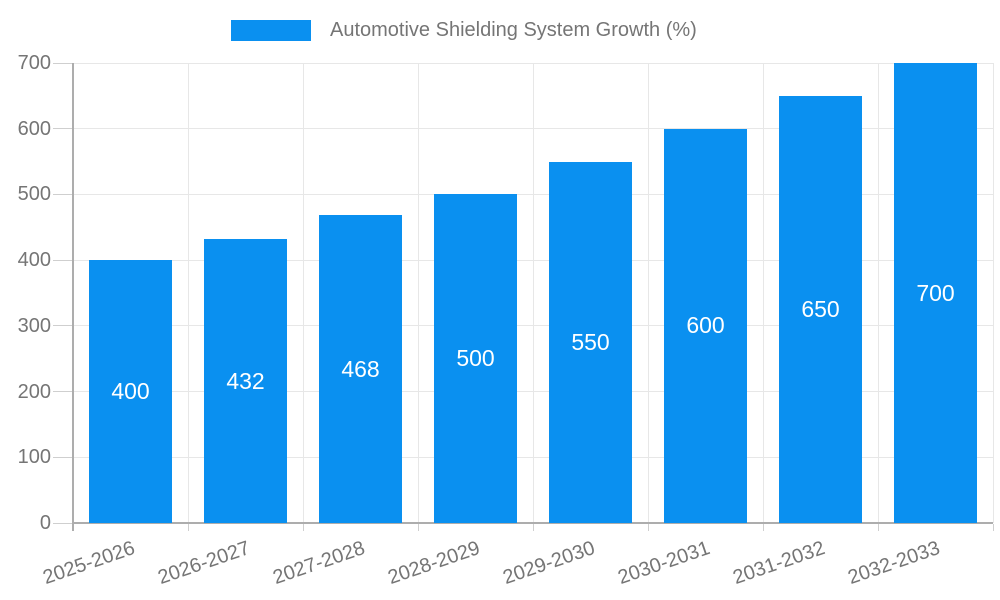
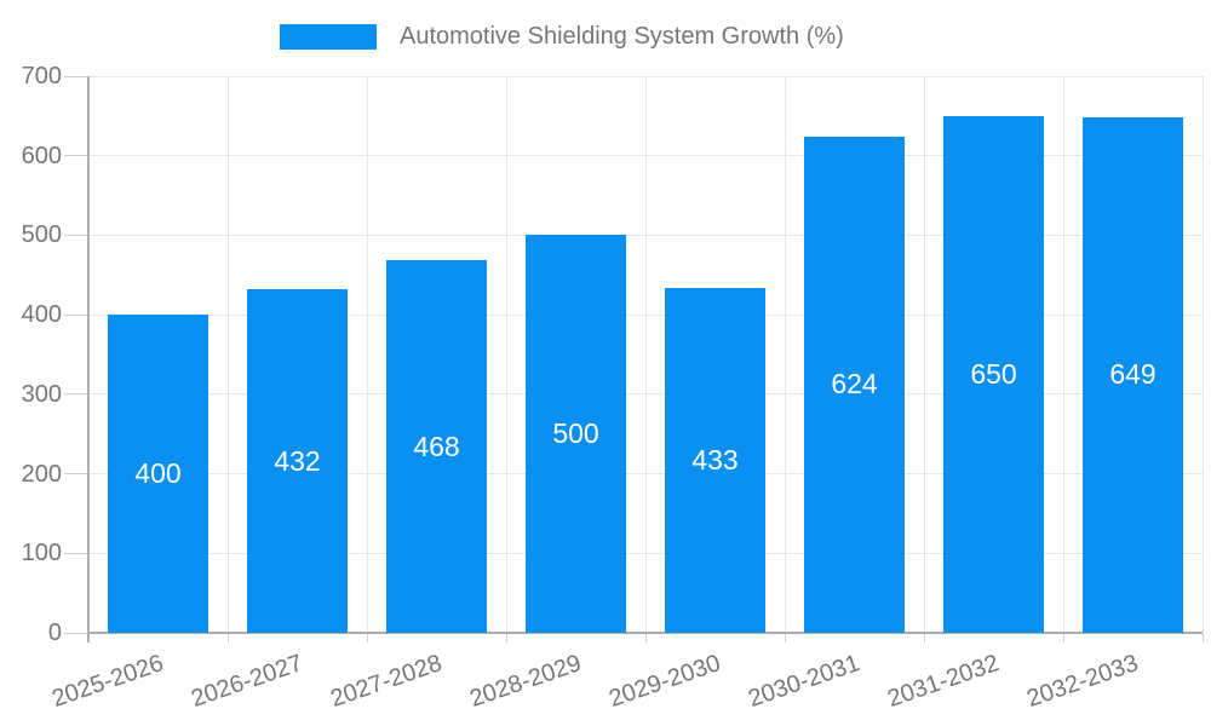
2029-2030: 550 -> 433
2030-2031: 600 -> 624
2032-2033: 700 -> 649
